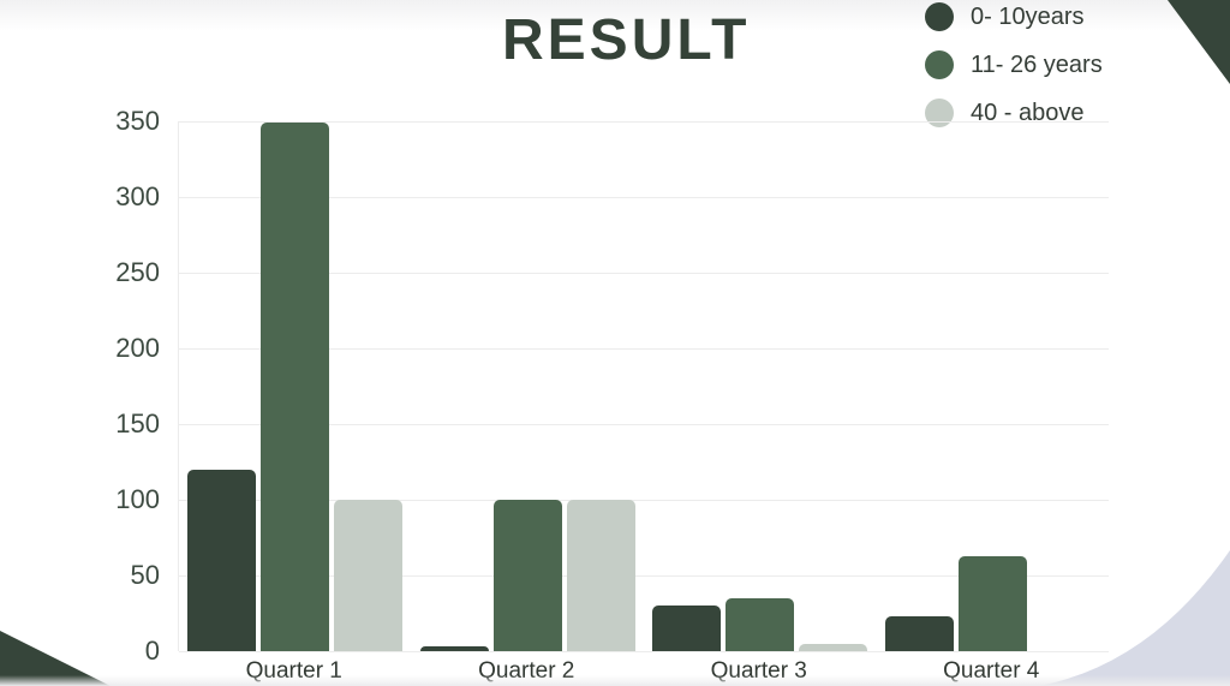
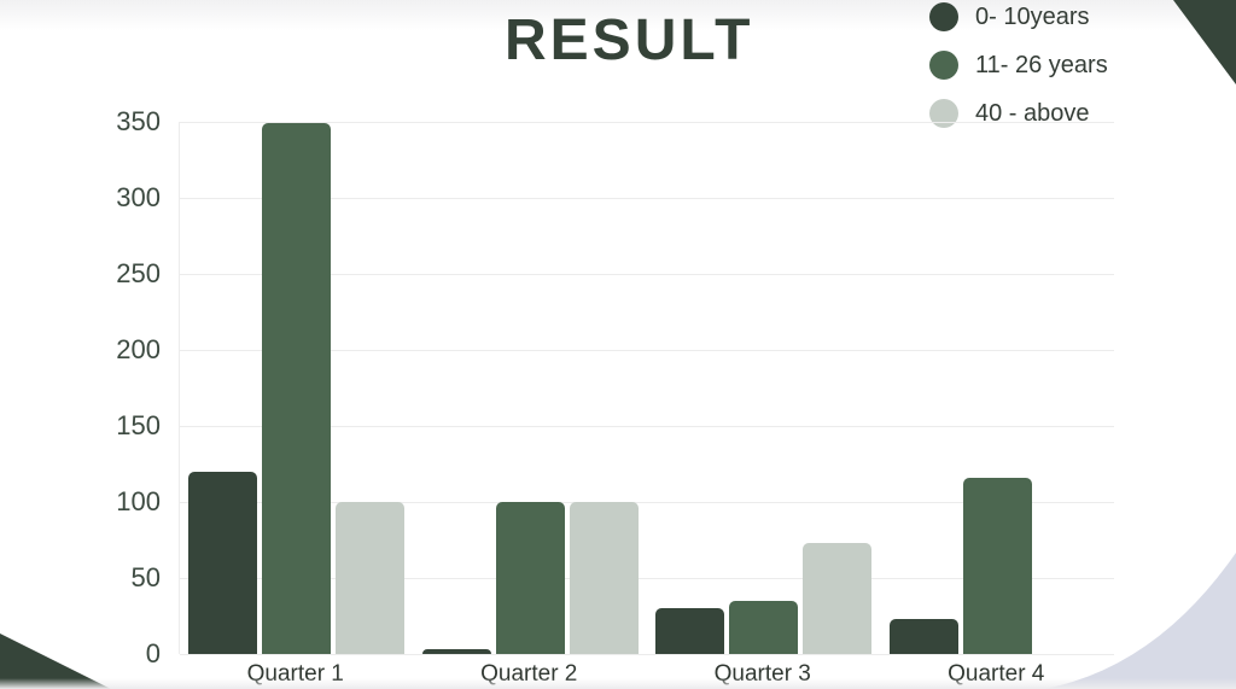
40 - above/Quarter 3: 5 -> 73
11- 26 years/Quarter 4: 63 -> 116
